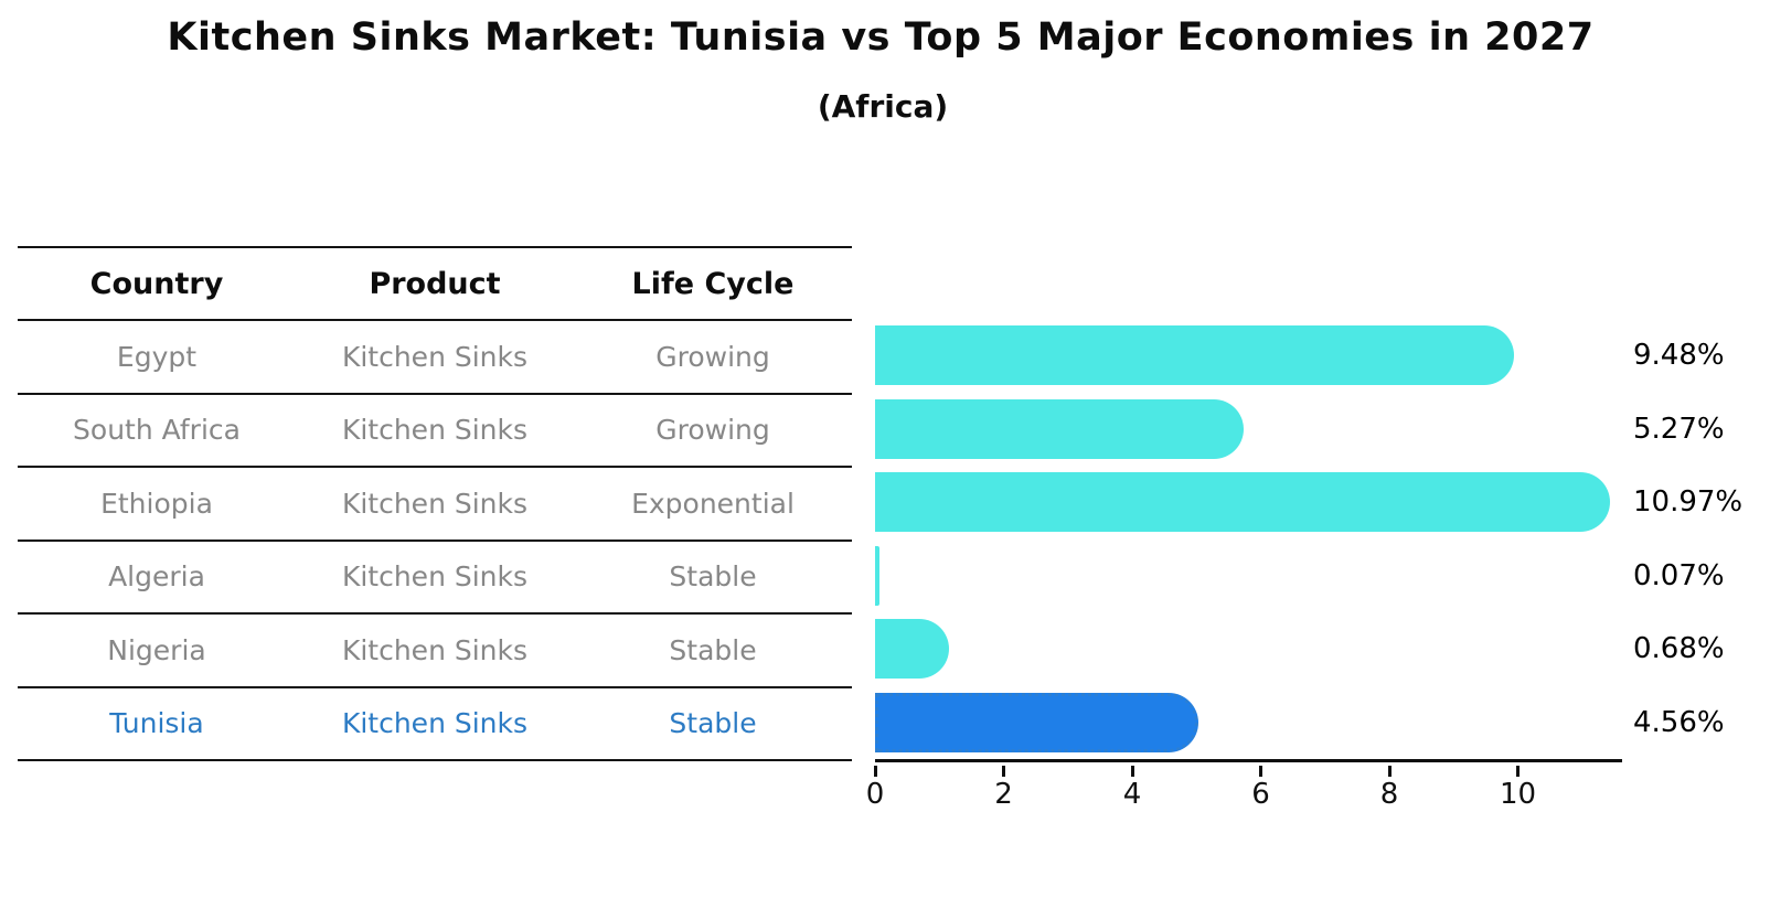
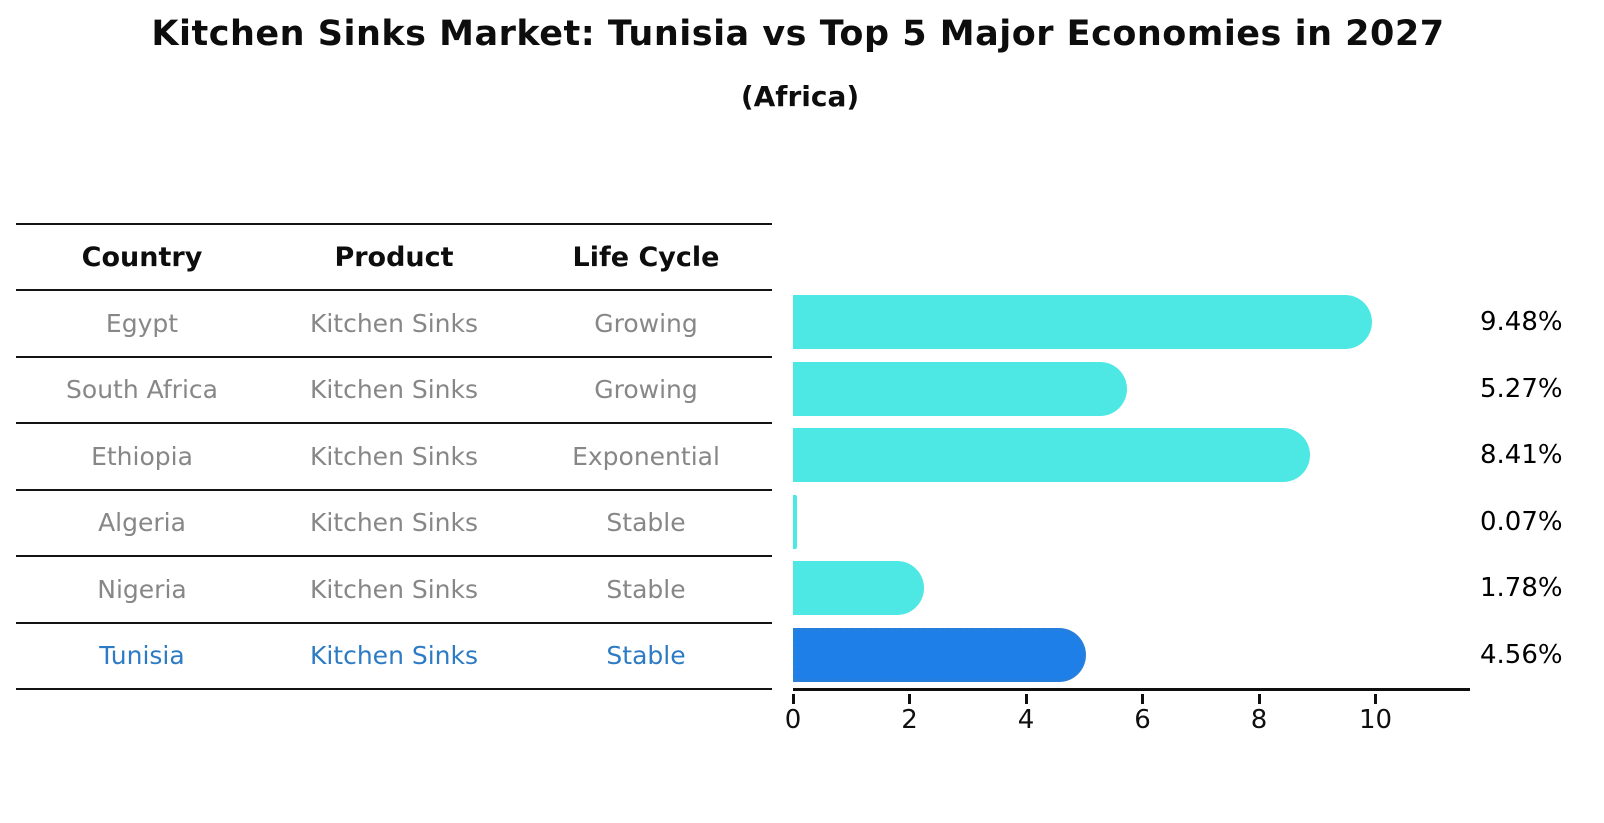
Ethiopia: 10.97% -> 8.41%
Nigeria: 0.68% -> 1.78%
